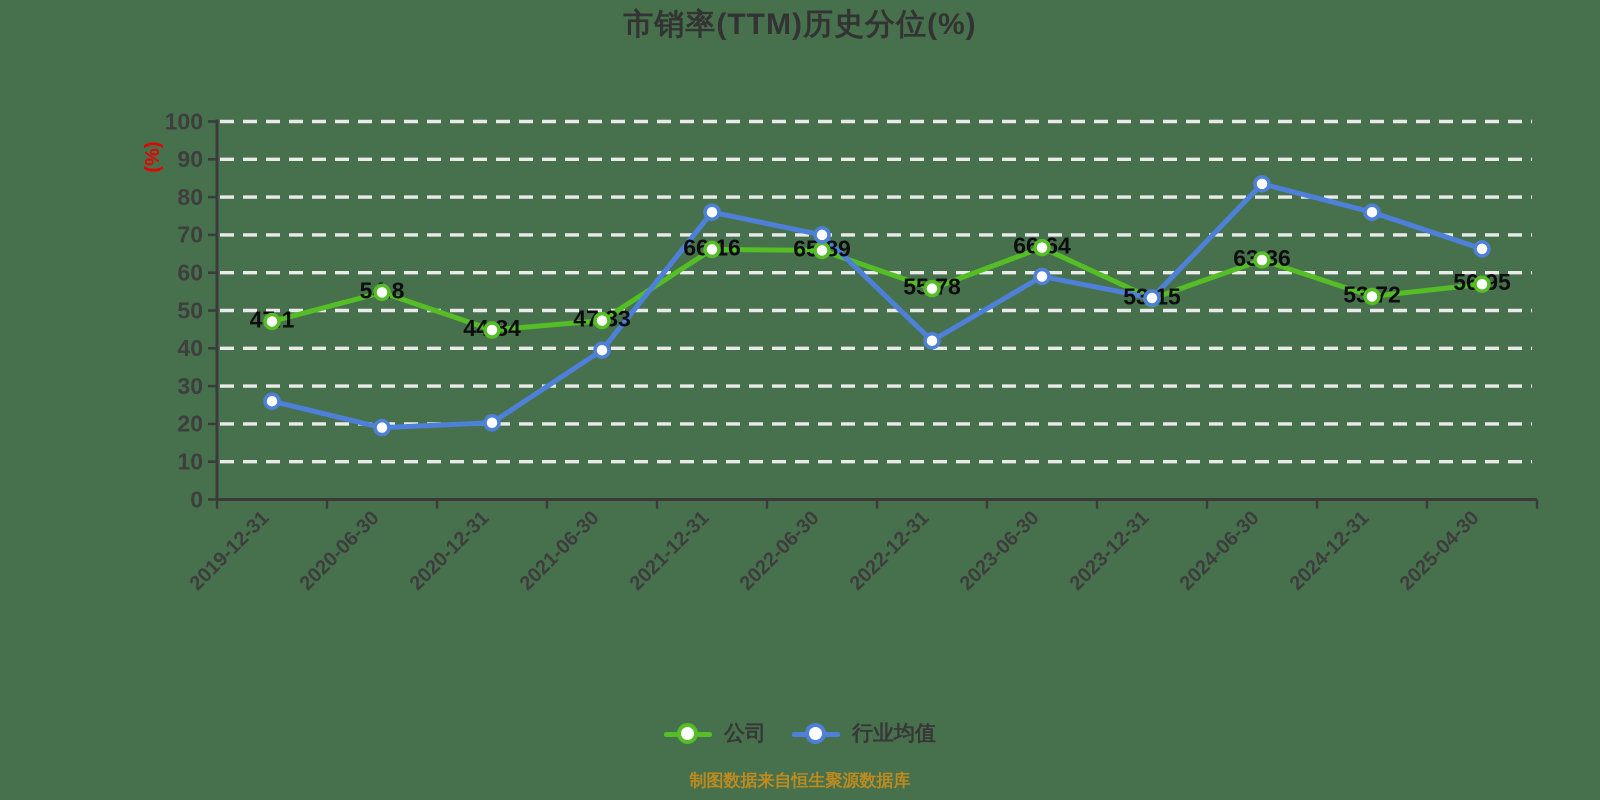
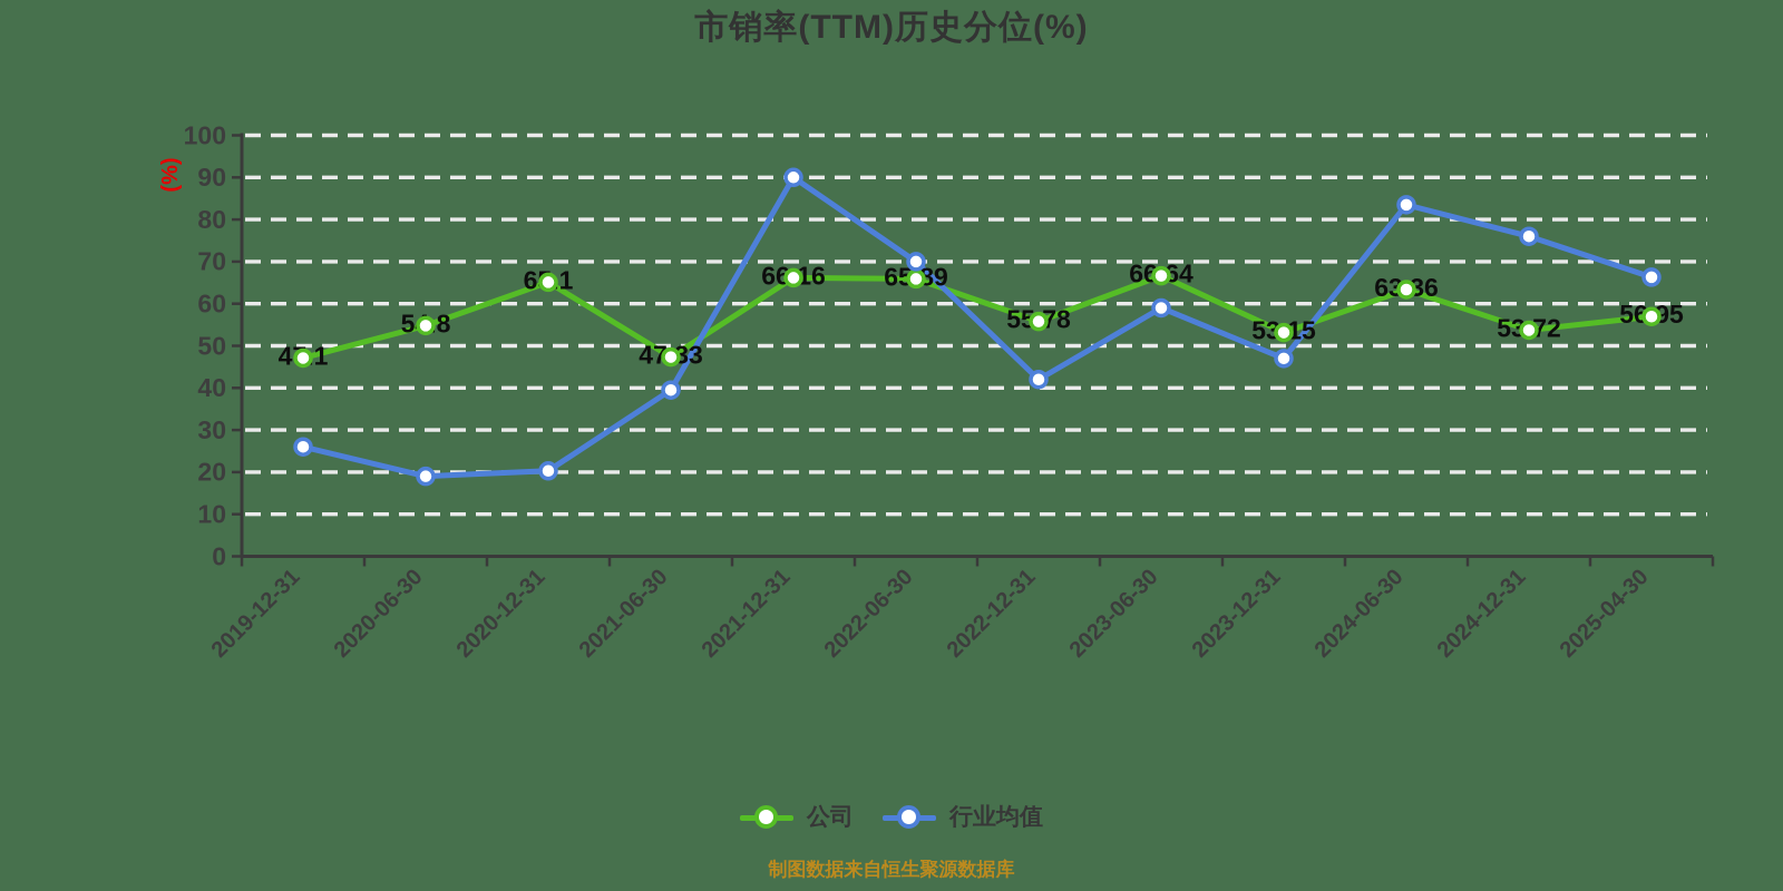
公司/2020-12-31: 44.84 -> 65.1
行业均值/2021-12-31: 76 -> 90
行业均值/2023-12-31: 53 -> 47
